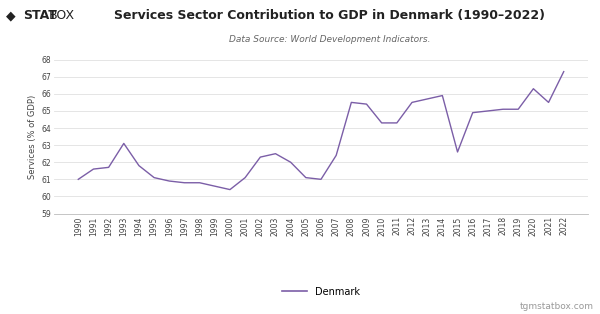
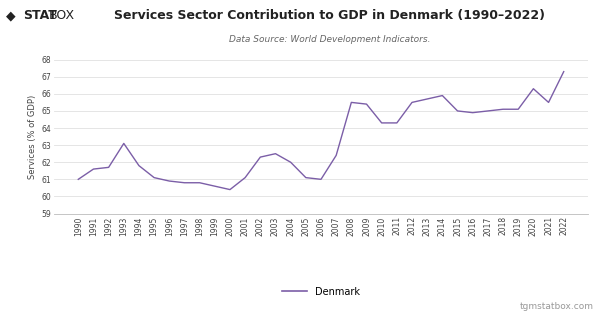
2015: 62.6 -> 65.0
